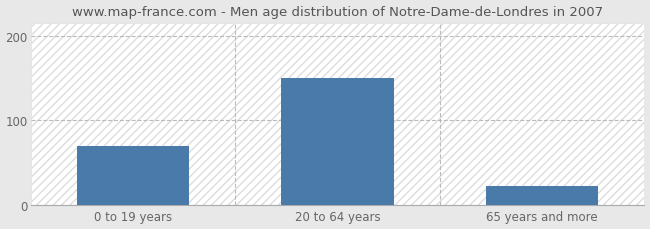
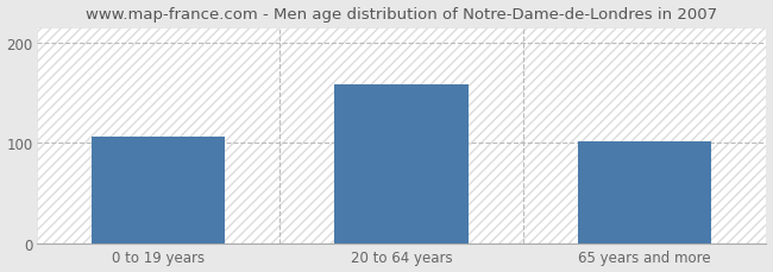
0 to 19 years: 70 -> 106
20 to 64 years: 150 -> 158
65 years and more: 22 -> 102
